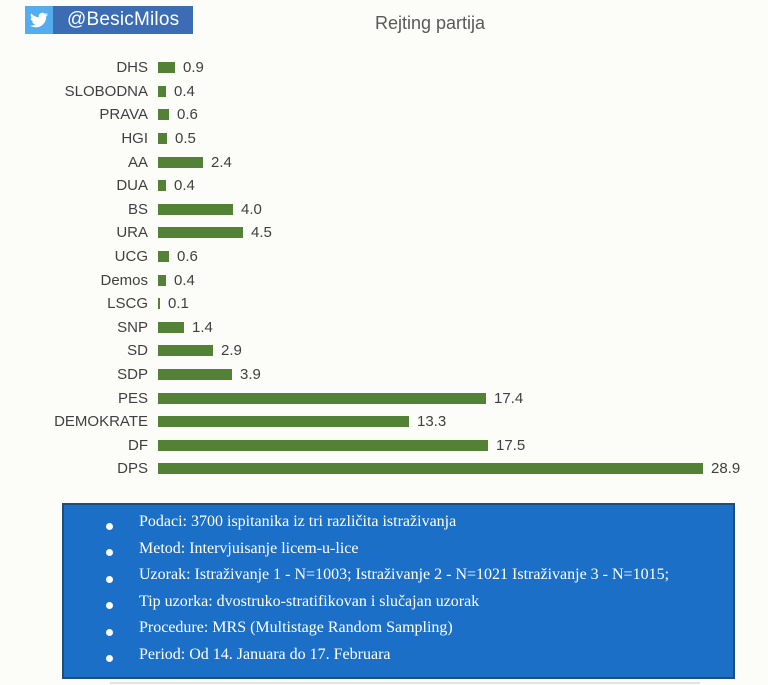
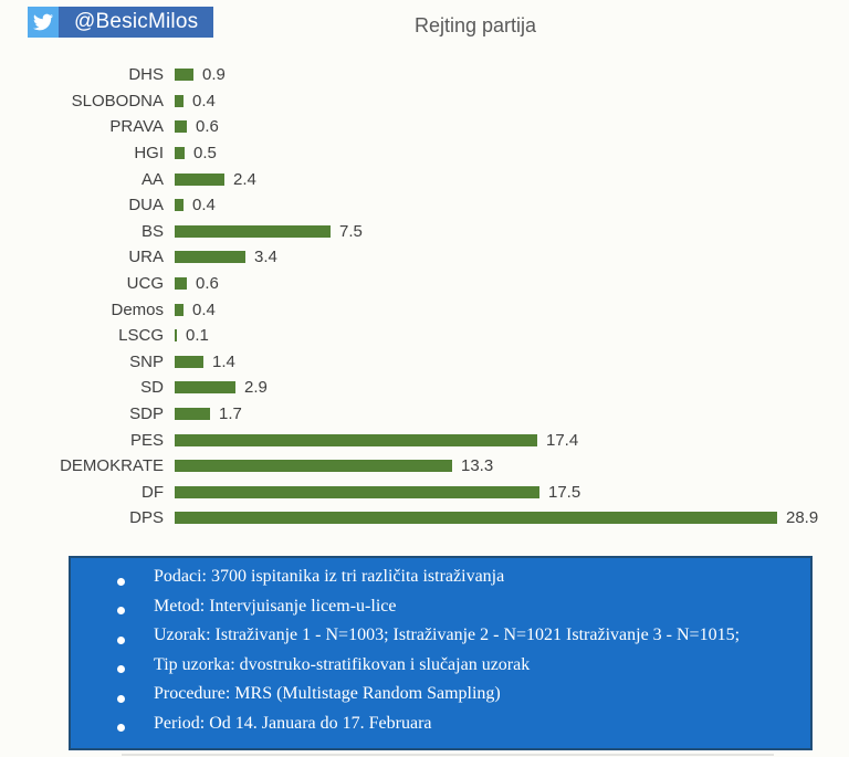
BS: 4.0 -> 7.5
URA: 4.5 -> 3.4
SDP: 3.9 -> 1.7
